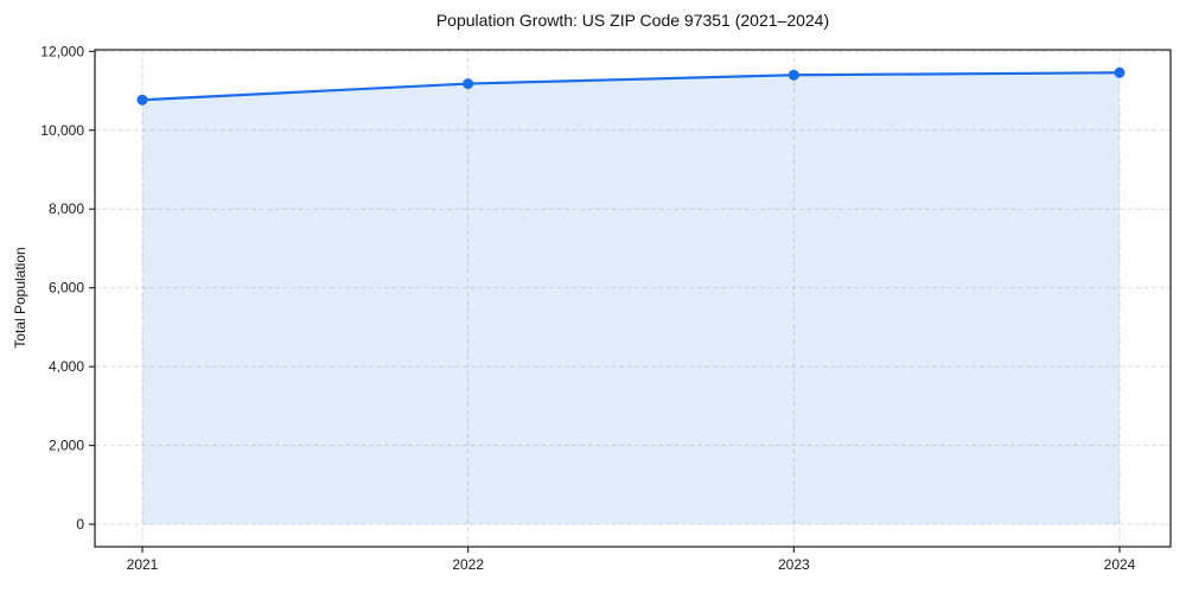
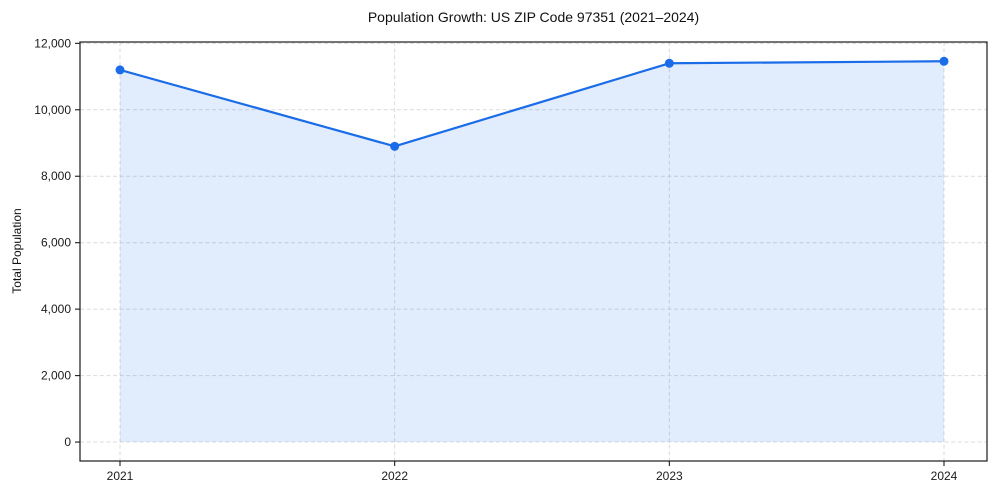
2021: 10800 -> 11200
2022: 11200 -> 8900
